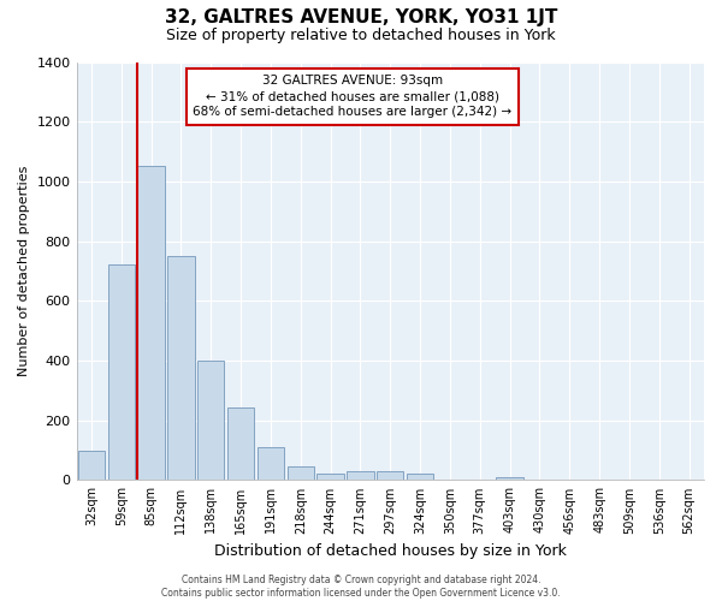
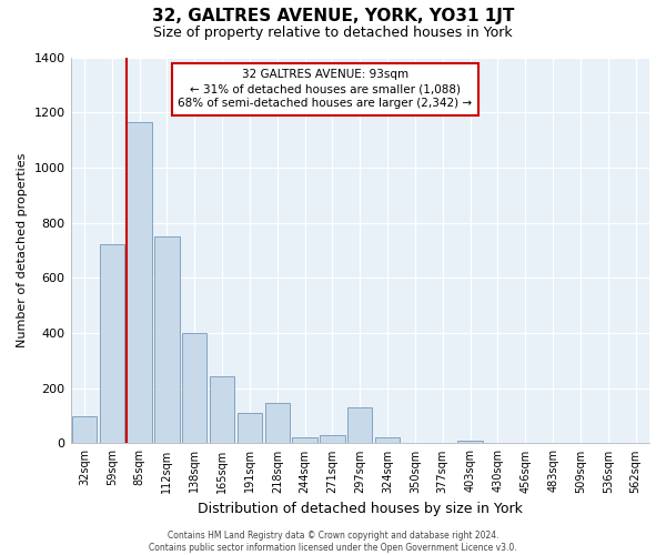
85sqm: 1050 -> 1165
218sqm: 45 -> 145
297sqm: 30 -> 130
